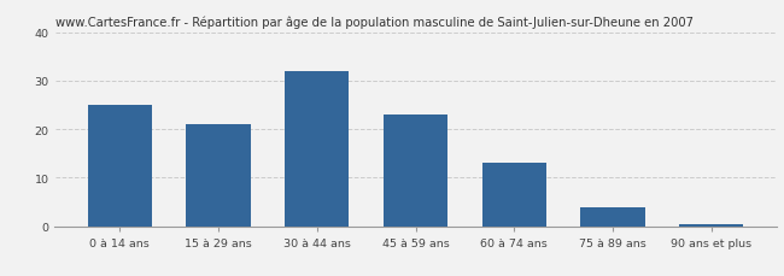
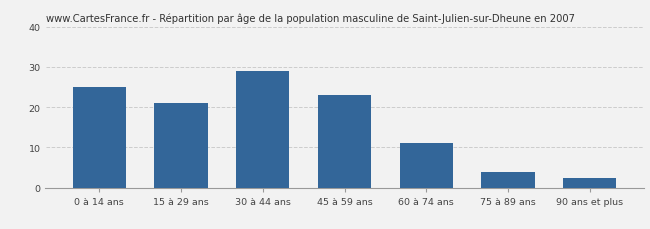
30 à 44 ans: 32.0 -> 29.0
60 à 74 ans: 13.0 -> 11.0
90 ans et plus: 0.5 -> 2.5
